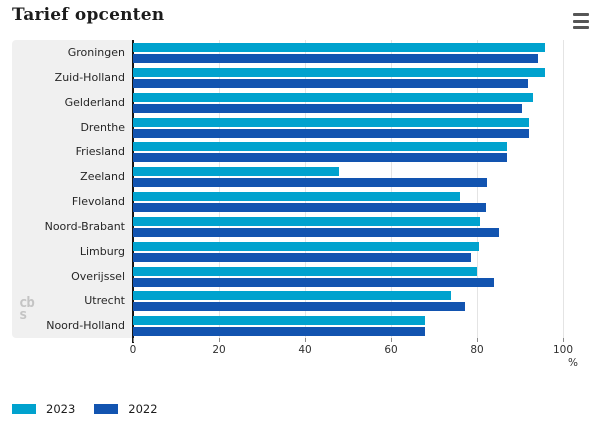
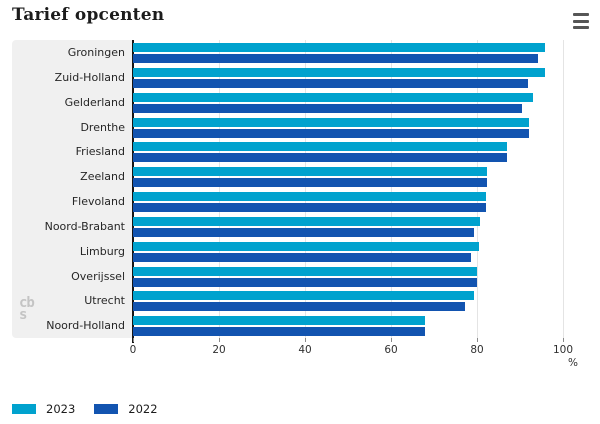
2023/Zeeland: 48 -> 82
2023/Flevoland: 76 -> 82
2022/Noord-Brabant: 85 -> 79
2022/Overijssel: 84 -> 80
2023/Utrecht: 74 -> 79
